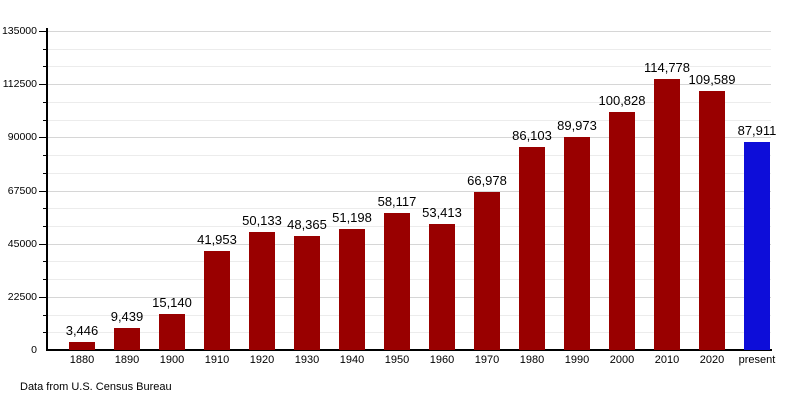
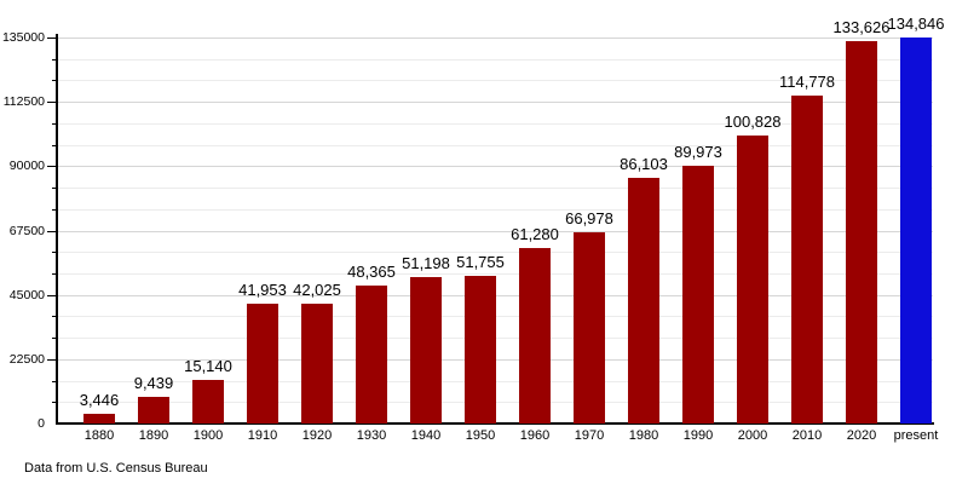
1920: 50,133 -> 42,025
1950: 58,117 -> 51,755
1960: 53,413 -> 61,280
2020: 109,589 -> 133,626
present: 87,911 -> 134,846
